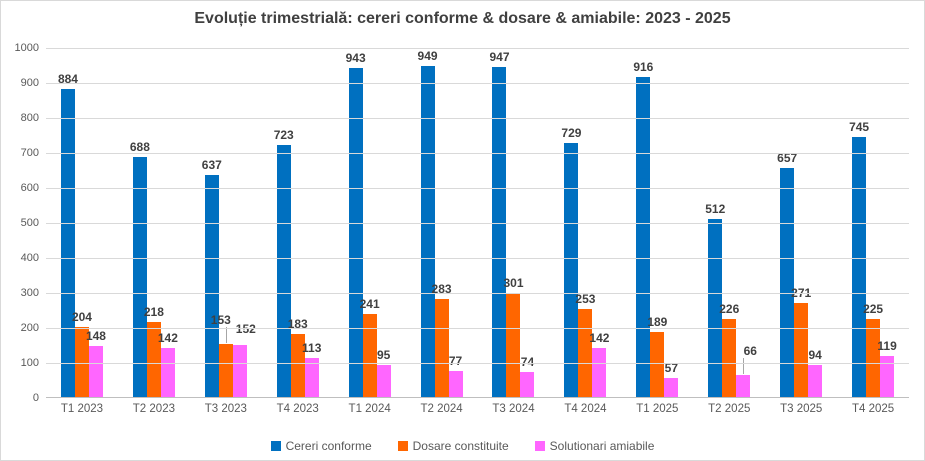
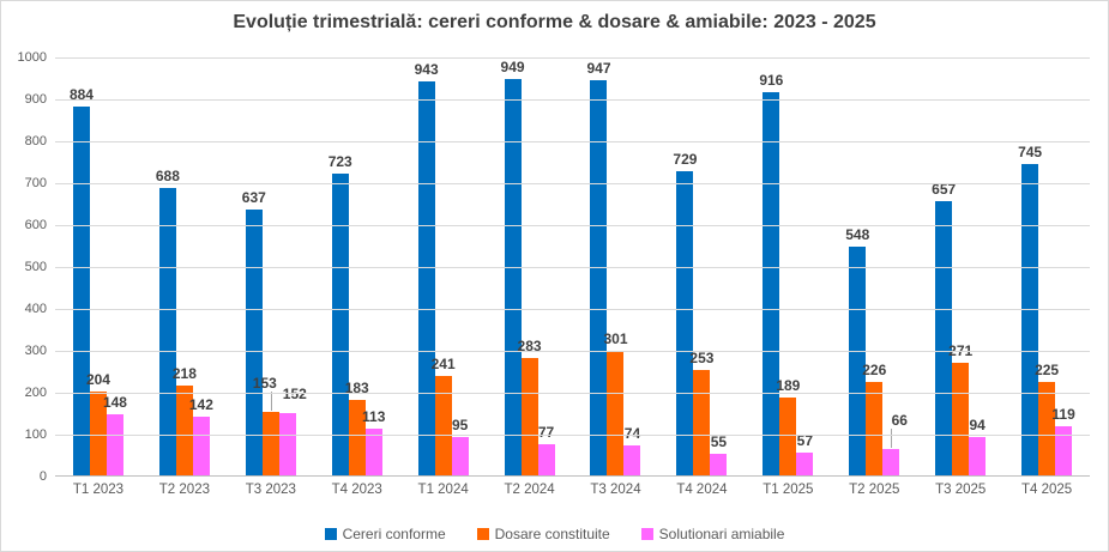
Solutionari amiabile/T4 2024: 142 -> 55
Cereri conforme/T2 2025: 512 -> 548
